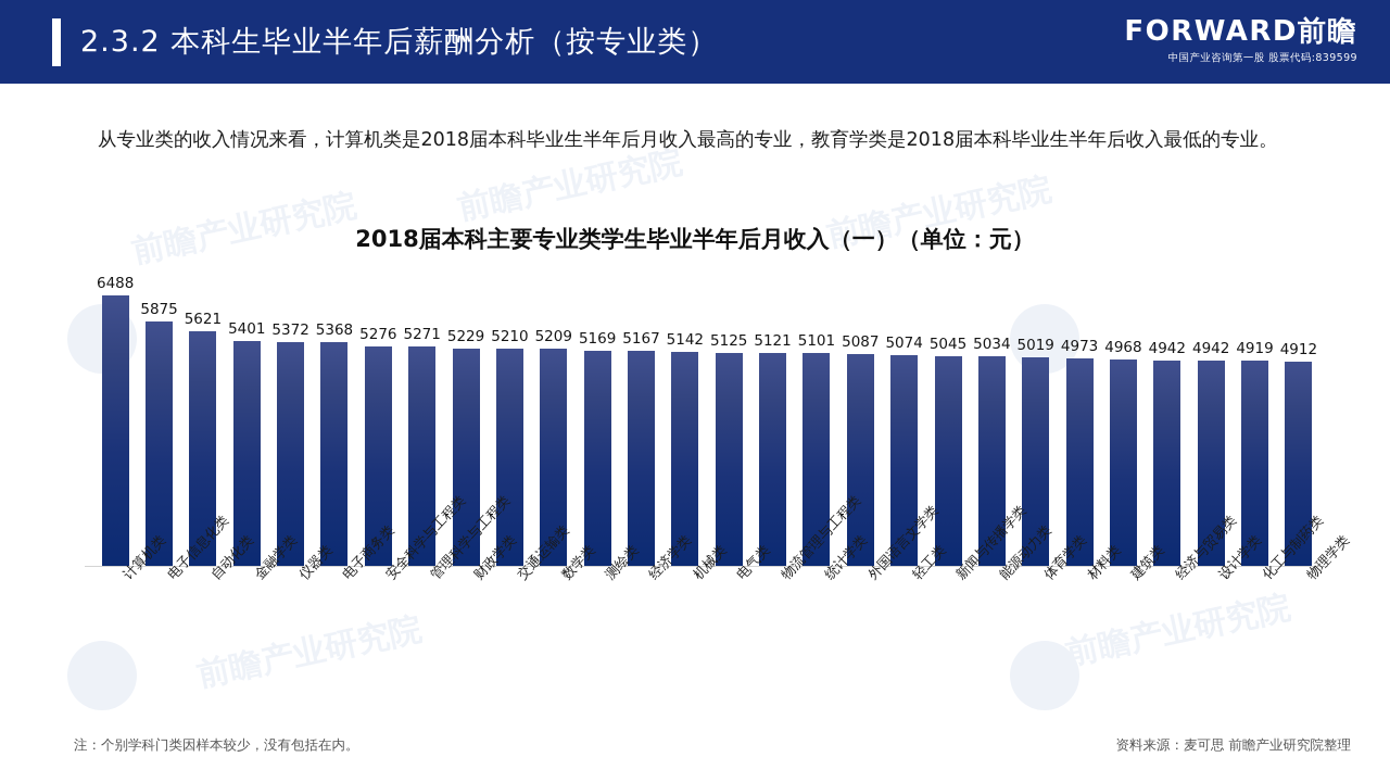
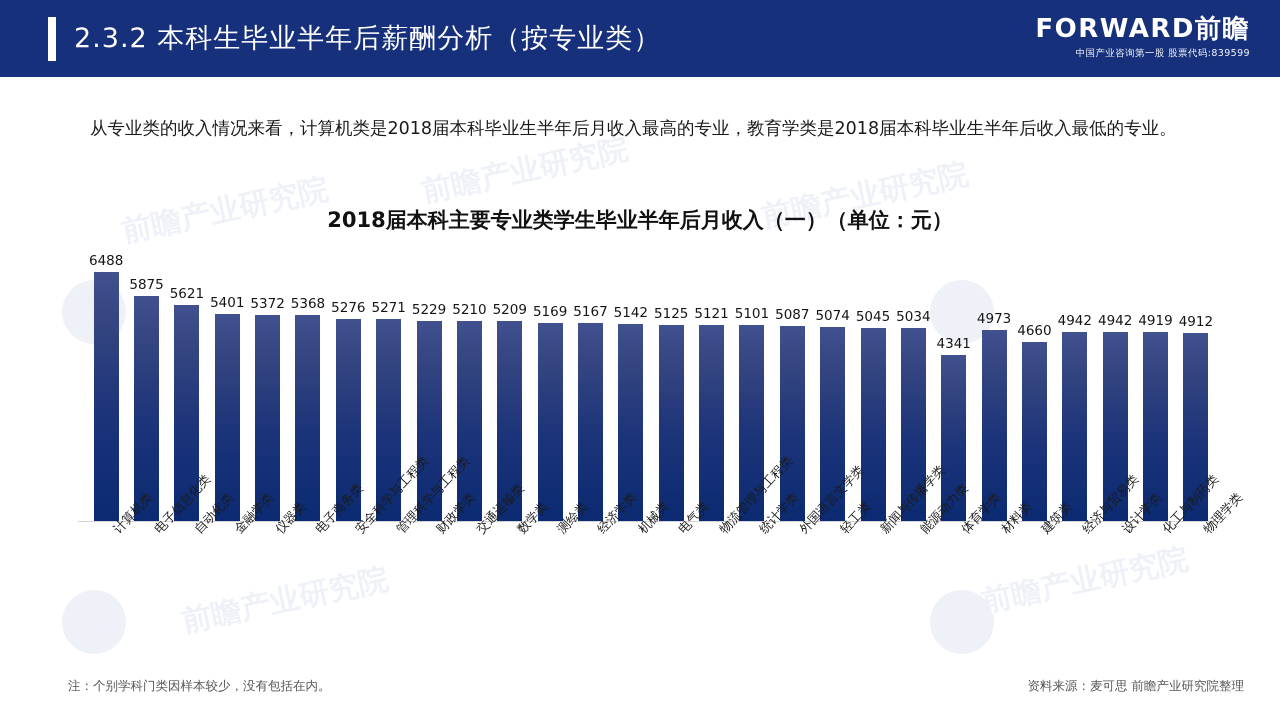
体育学类: 5019 -> 4341
建筑类: 4968 -> 4660
